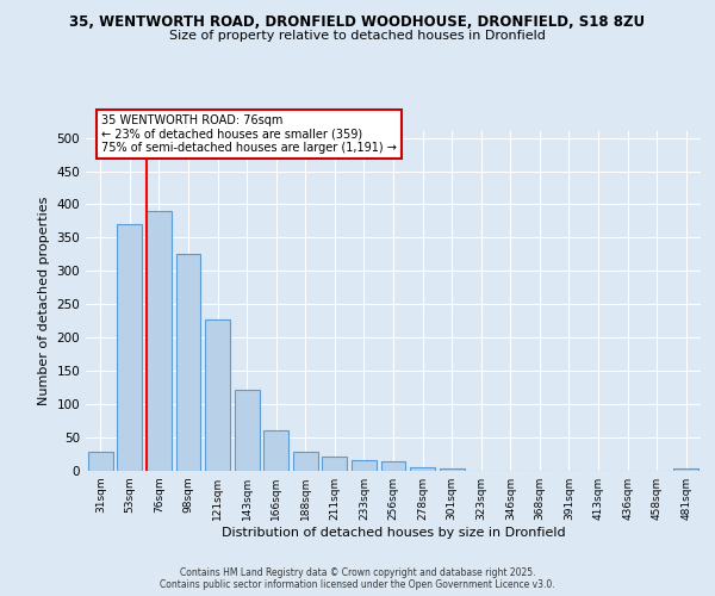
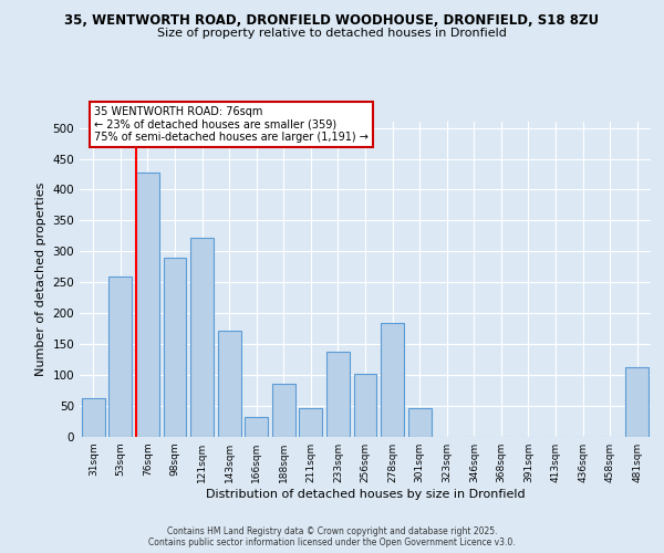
31sqm: 28 -> 62
53sqm: 370 -> 260
76sqm: 390 -> 428
98sqm: 325 -> 290
121sqm: 228 -> 322
143sqm: 122 -> 172
166sqm: 60 -> 32
188sqm: 28 -> 86
211sqm: 22 -> 46
233sqm: 17 -> 138
256sqm: 15 -> 102
278sqm: 6 -> 184
301sqm: 4 -> 46
481sqm: 4 -> 112
